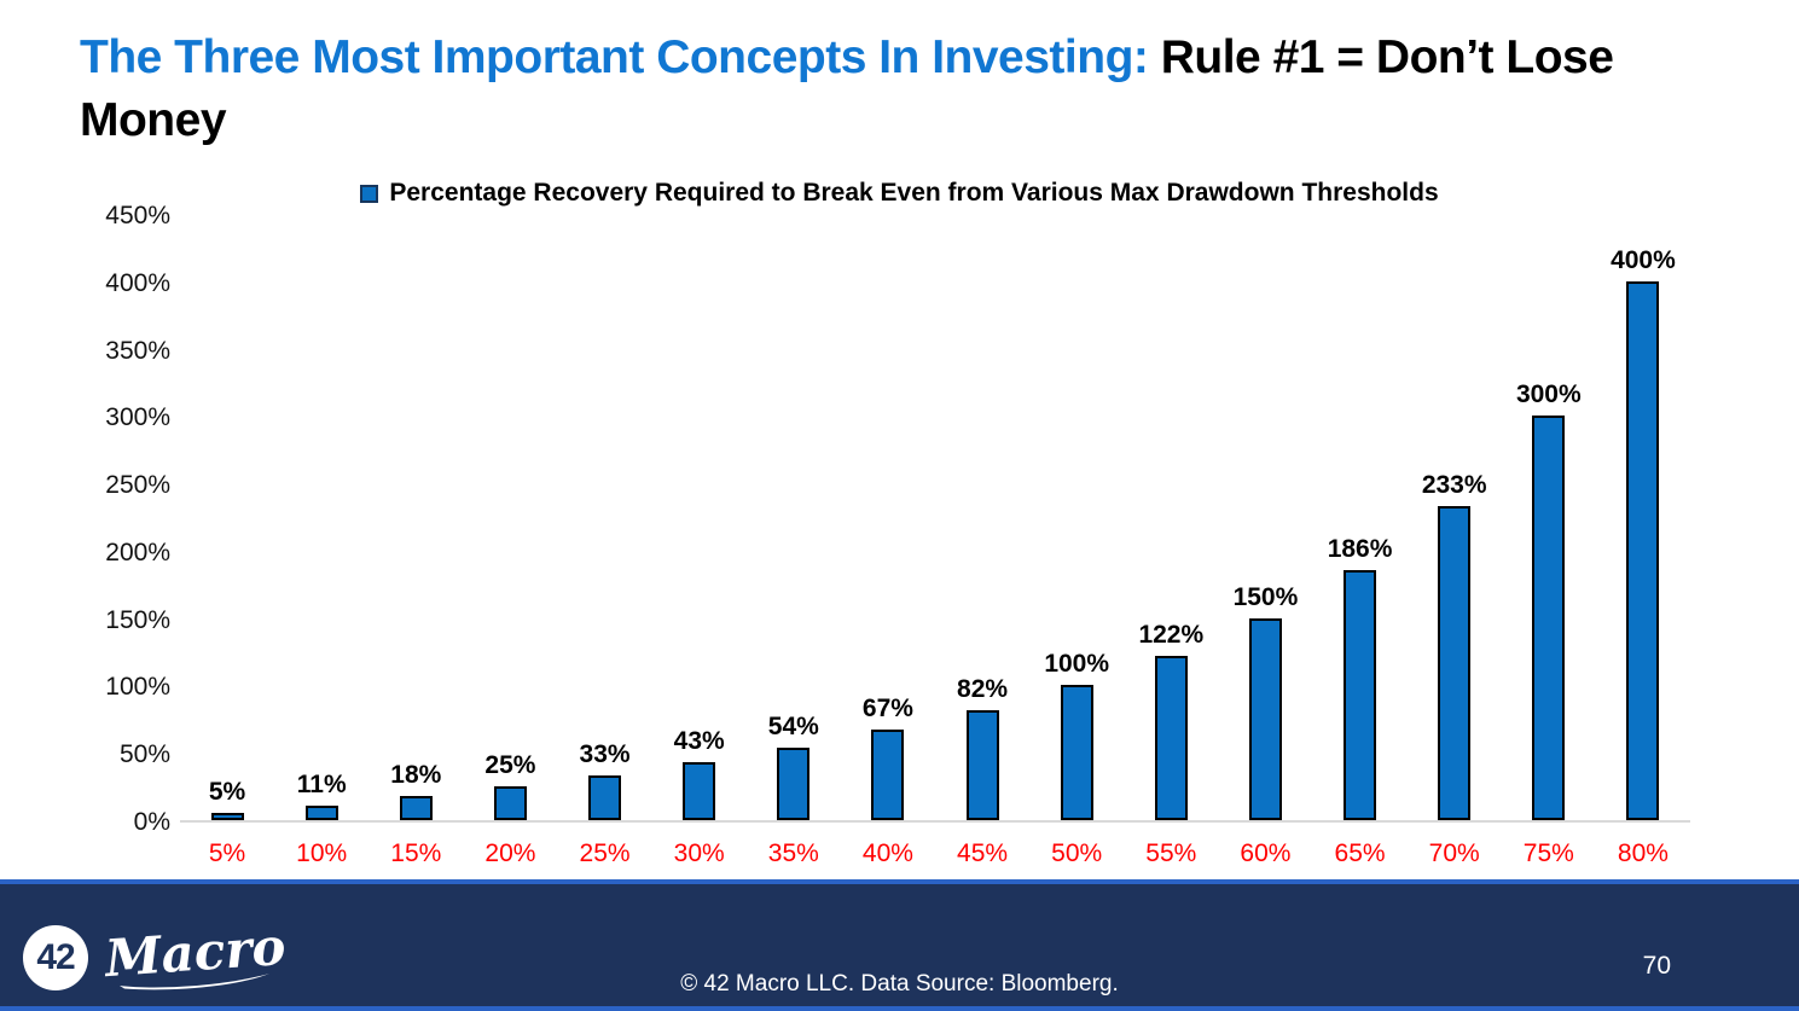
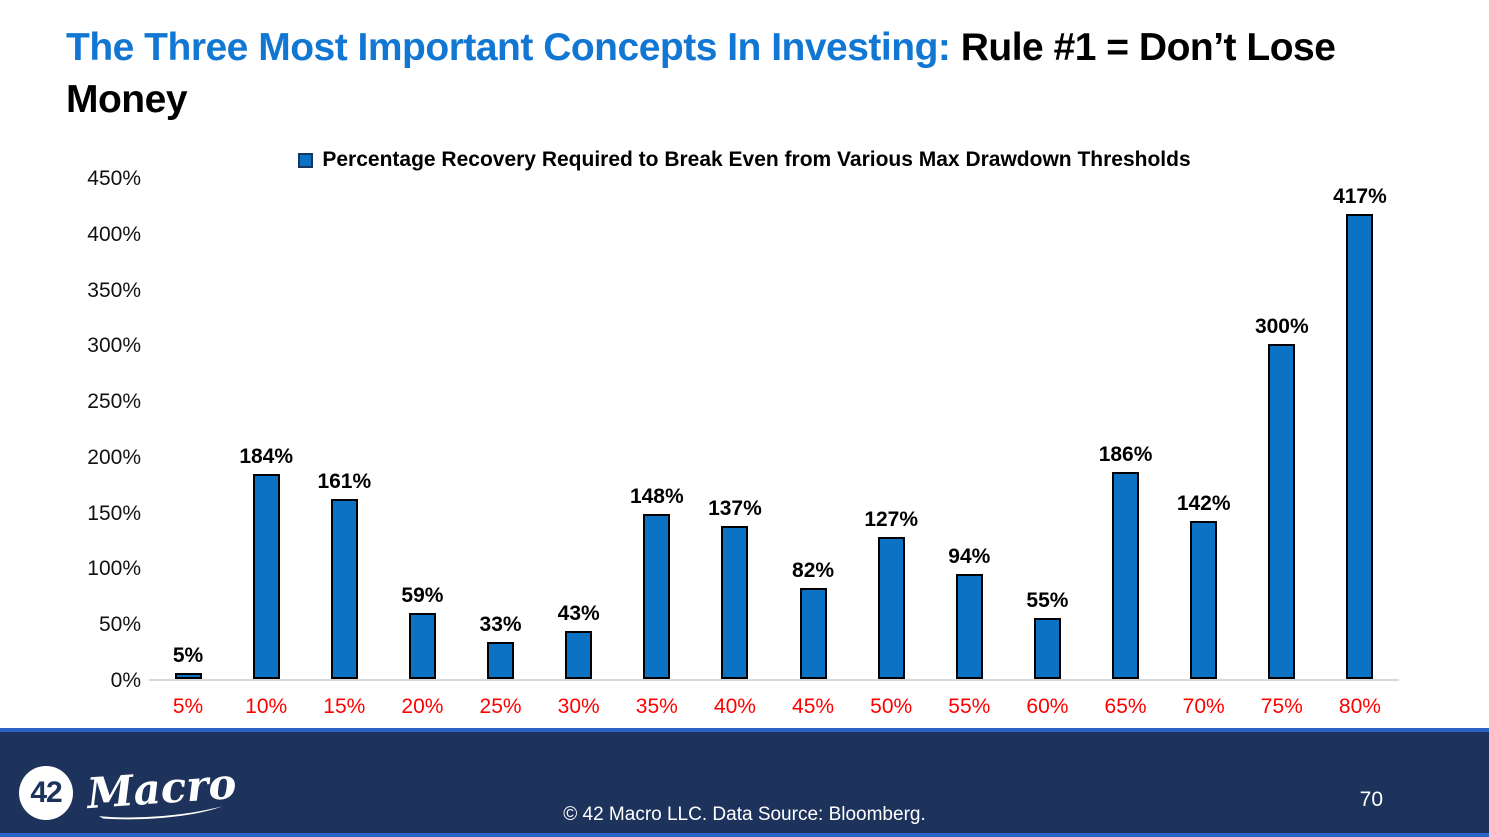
10%: 11% -> 184%
15%: 18% -> 161%
20%: 25% -> 59%
35%: 54% -> 148%
40%: 67% -> 137%
50%: 100% -> 127%
55%: 122% -> 94%
60%: 150% -> 55%
70%: 233% -> 142%
80%: 400% -> 417%
